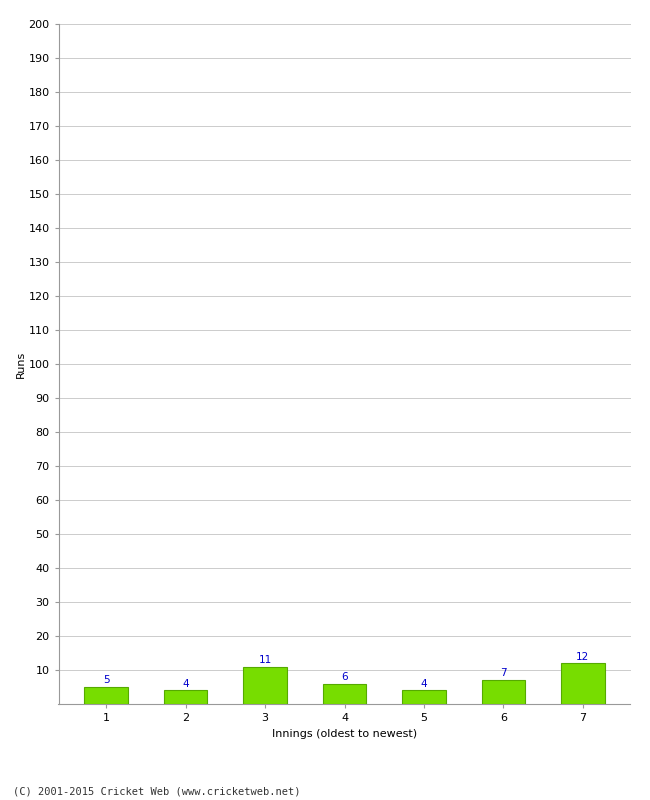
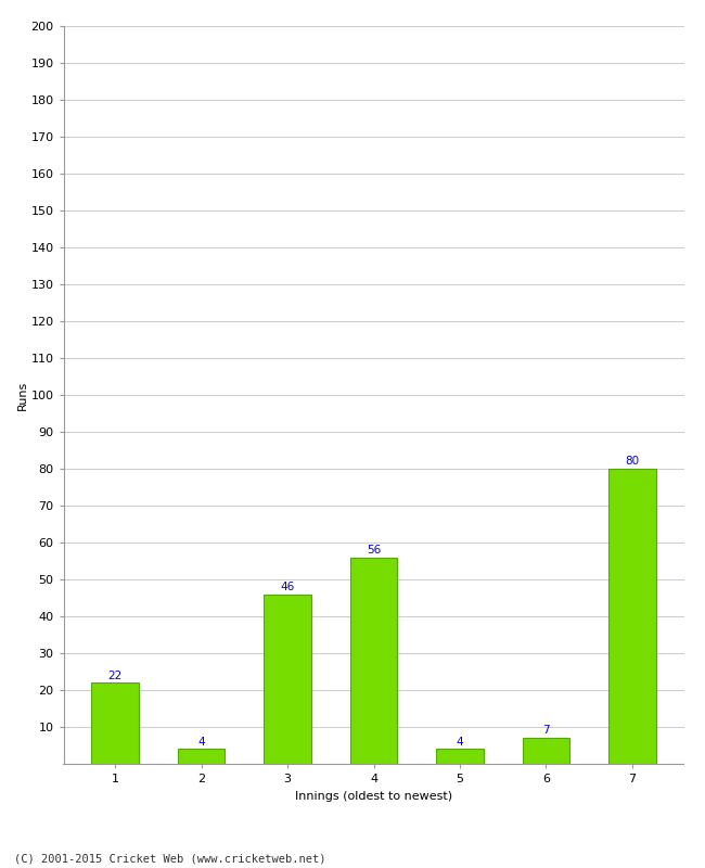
1: 5 -> 22
3: 11 -> 46
4: 6 -> 56
7: 12 -> 80
